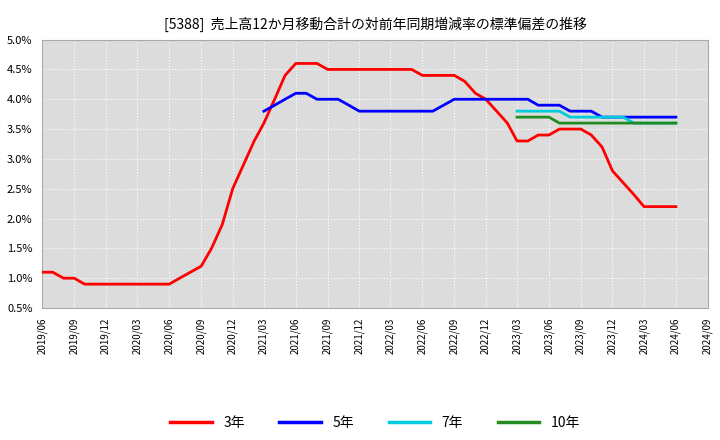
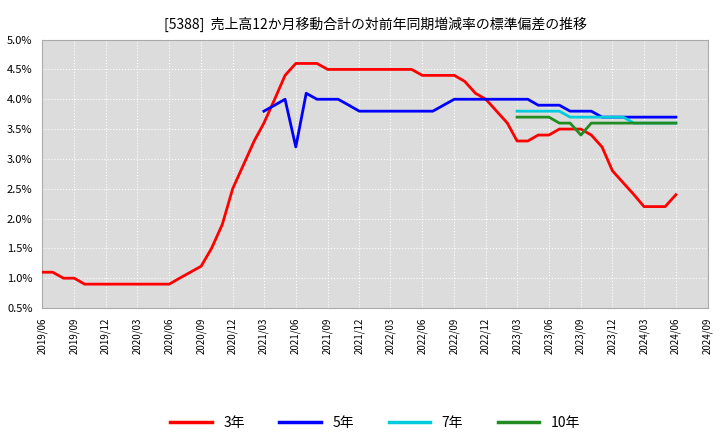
5年/2021/06: 4.1% -> 3.2%
10年/2023/09: 3.6% -> 3.4%
3年/2024/06: 2.2% -> 2.4%
